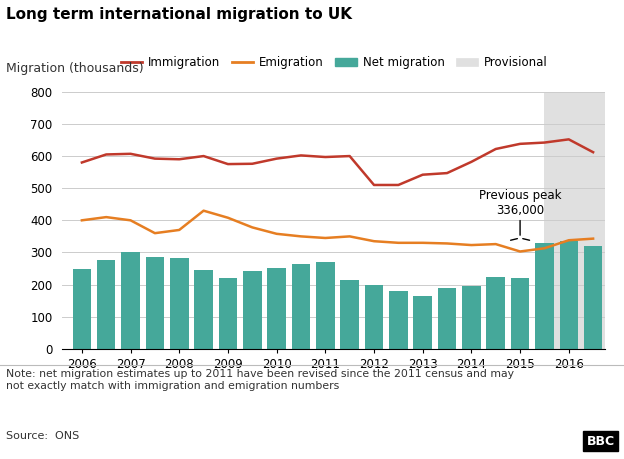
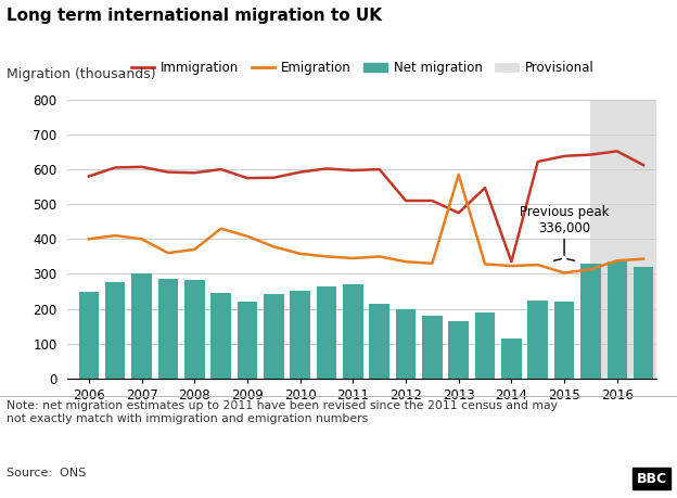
Immigration/2013: 542 -> 475
Emigration/2013: 330 -> 585
Immigration/2014: 582 -> 335
Net migration/2014: 195 -> 115
